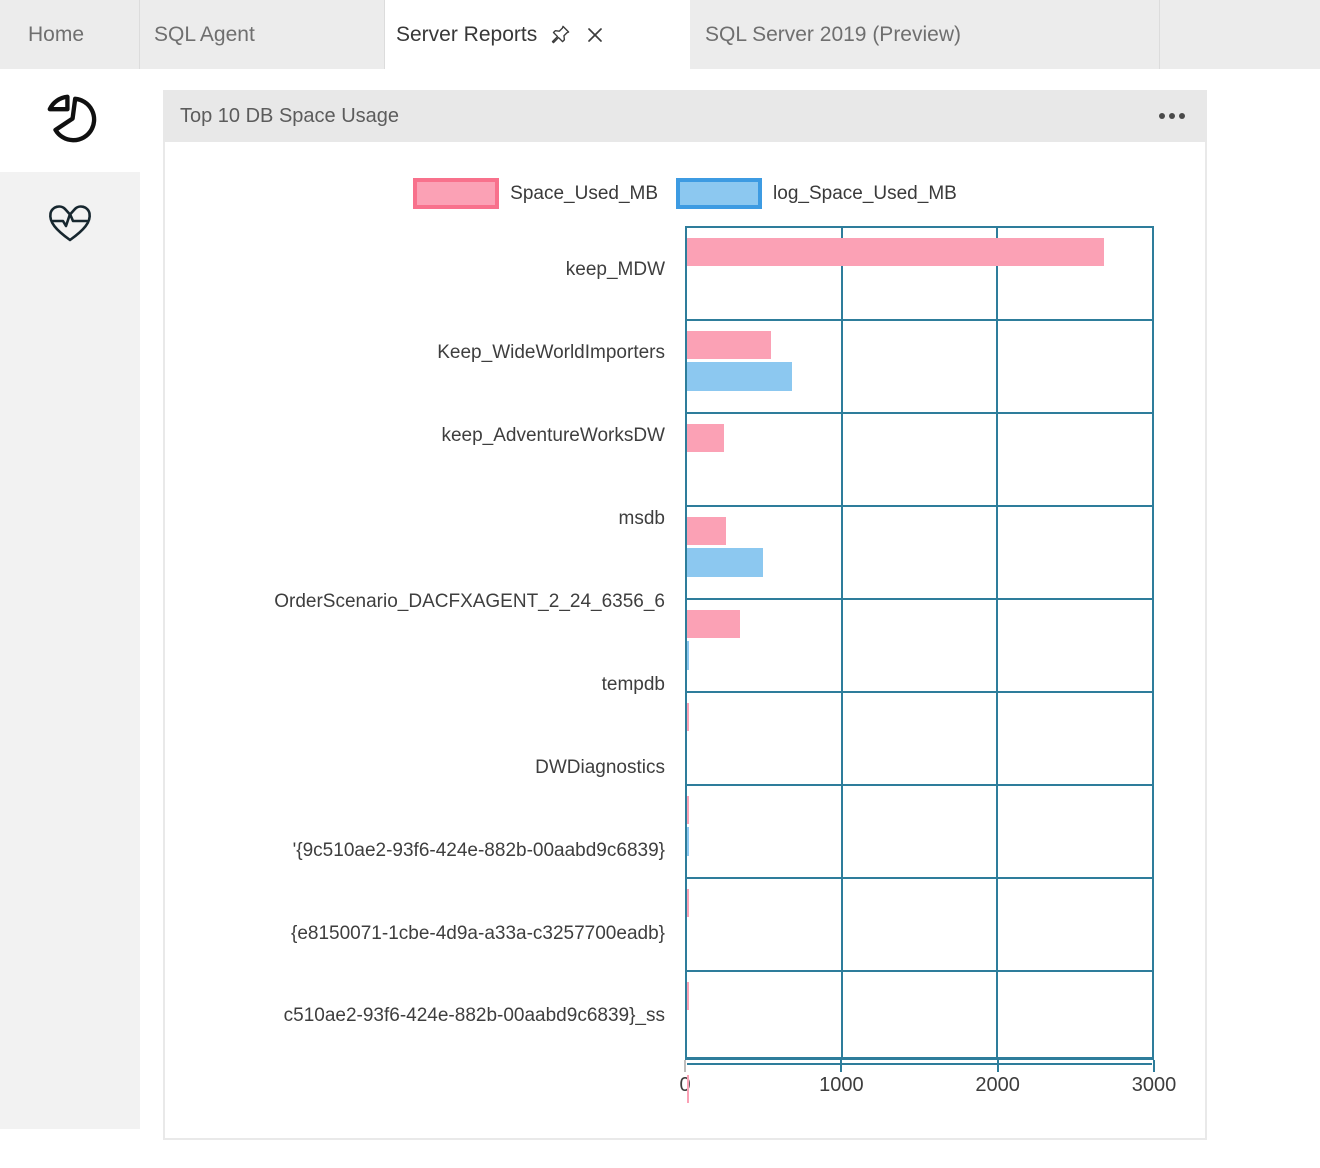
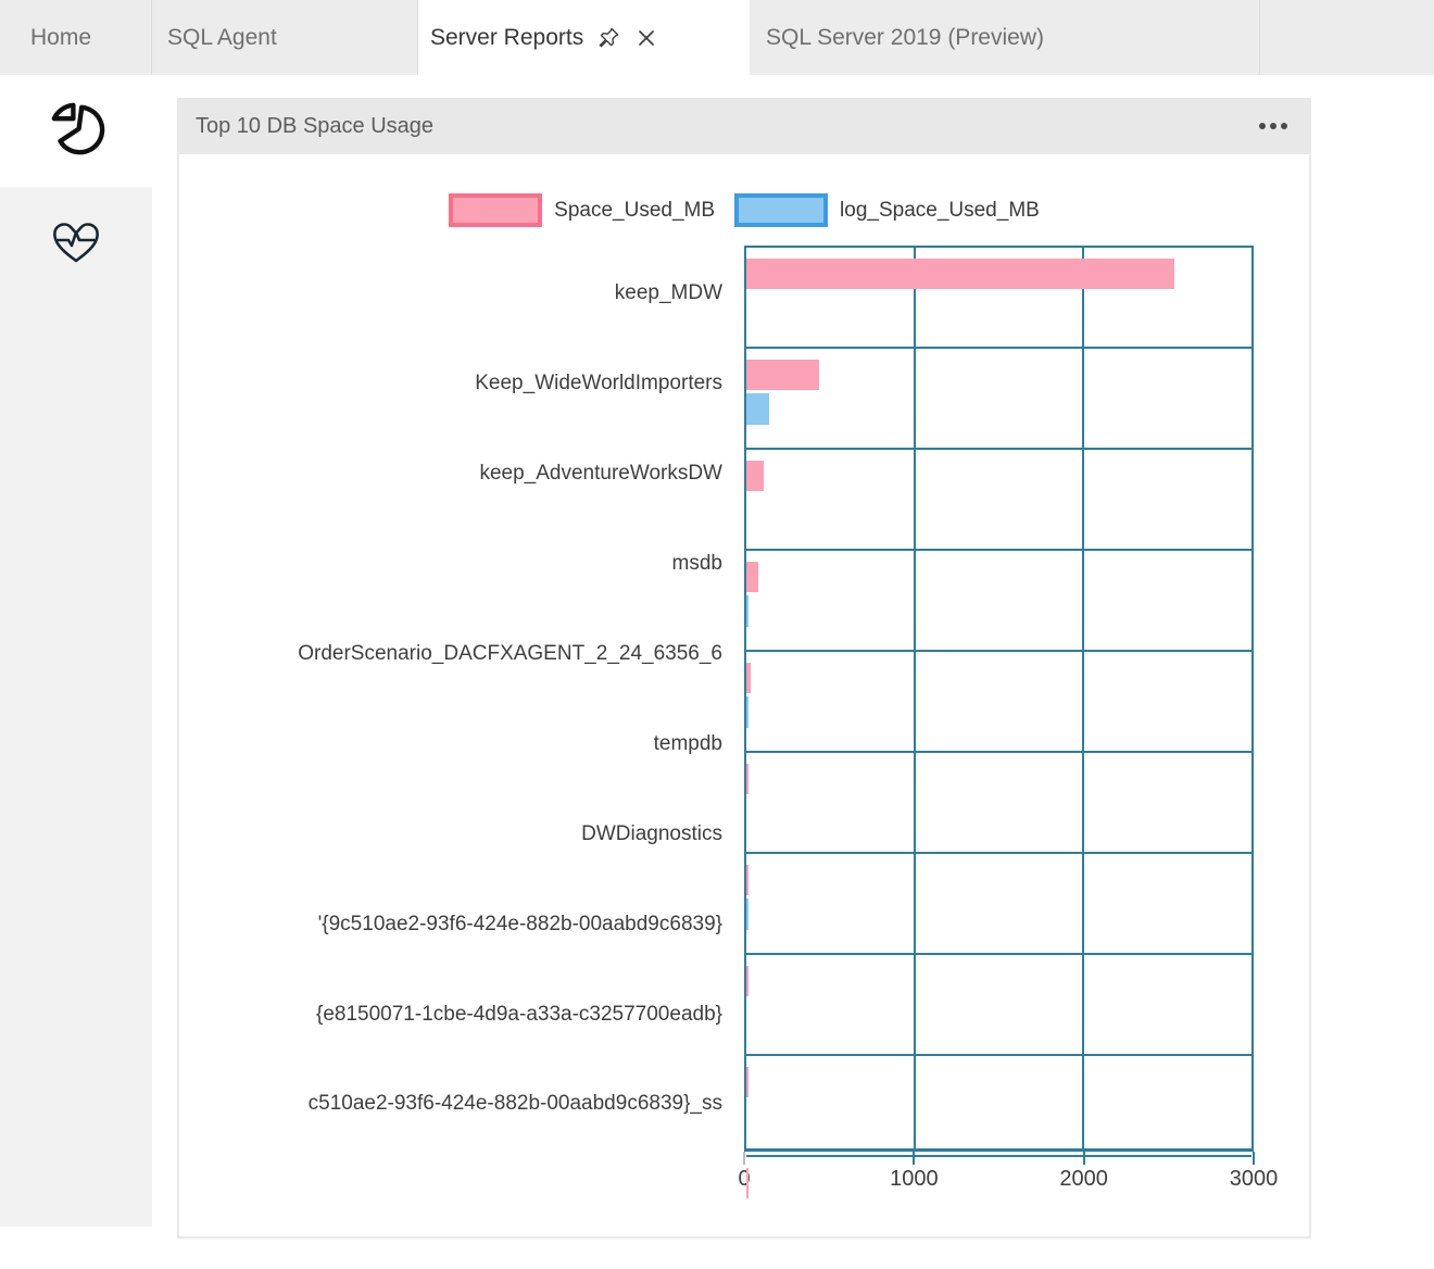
Space_Used_MB/keep_MDW: 2690 -> 2540
Space_Used_MB/Keep_WideWorldImporters: 540 -> 430
log_Space_Used_MB/Keep_WideWorldImporters: 680 -> 130
Space_Used_MB/keep_AdventureWorksDW: 240 -> 100
Space_Used_MB/msdb: 250 -> 70
log_Space_Used_MB/msdb: 490 -> 20
Space_Used_MB/OrderScenario_DACFXAGENT_2_24_6356_6: 340 -> 30
